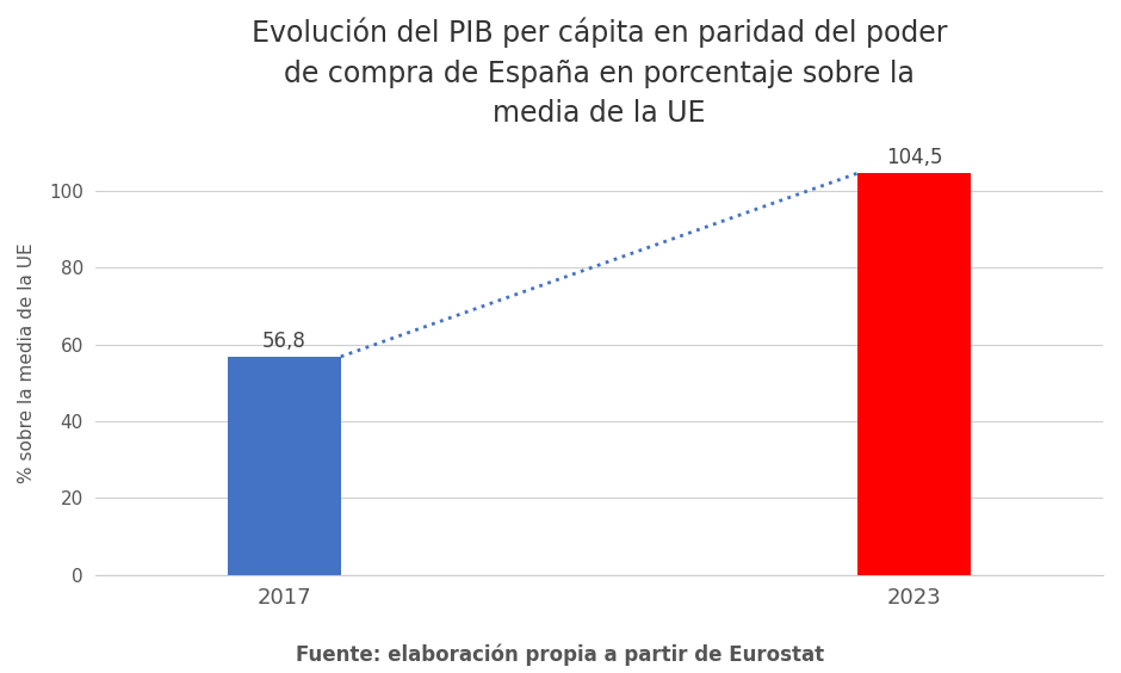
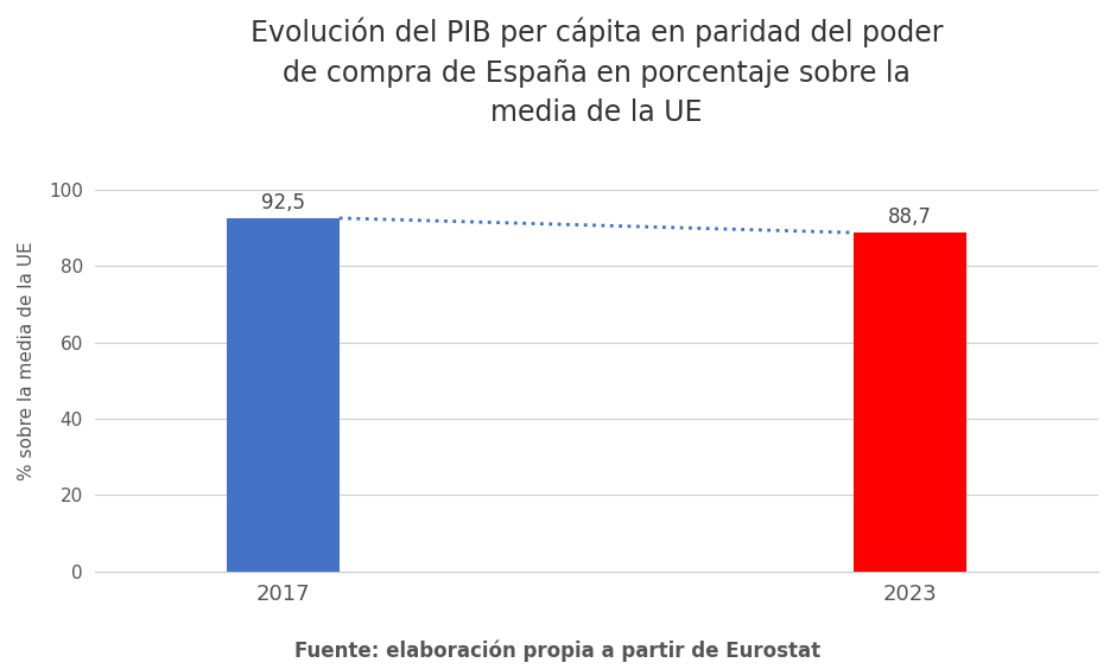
2017: 56,8 -> 92,5
2023: 104,5 -> 88,7
